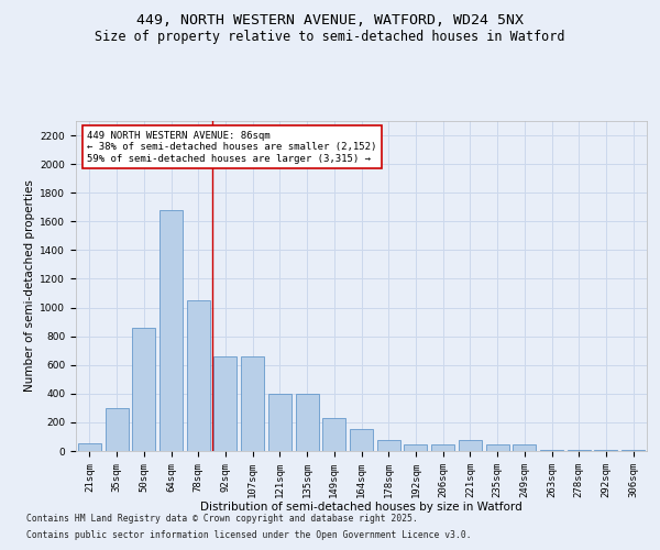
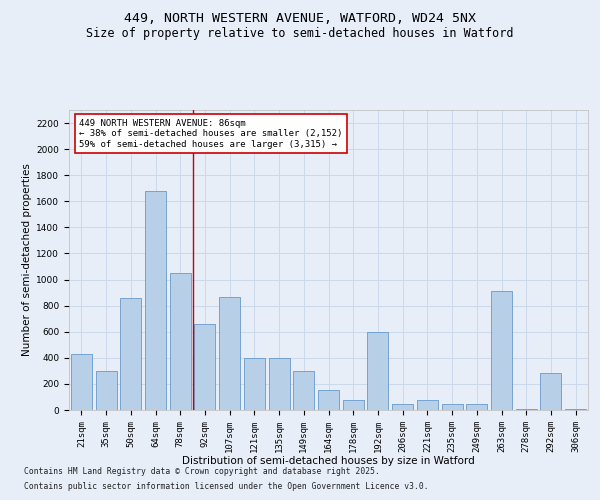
21sqm: 50 -> 430
107sqm: 660 -> 870
149sqm: 230 -> 300
192sqm: 40 -> 600
263sqm: 10 -> 910
292sqm: 10 -> 280
